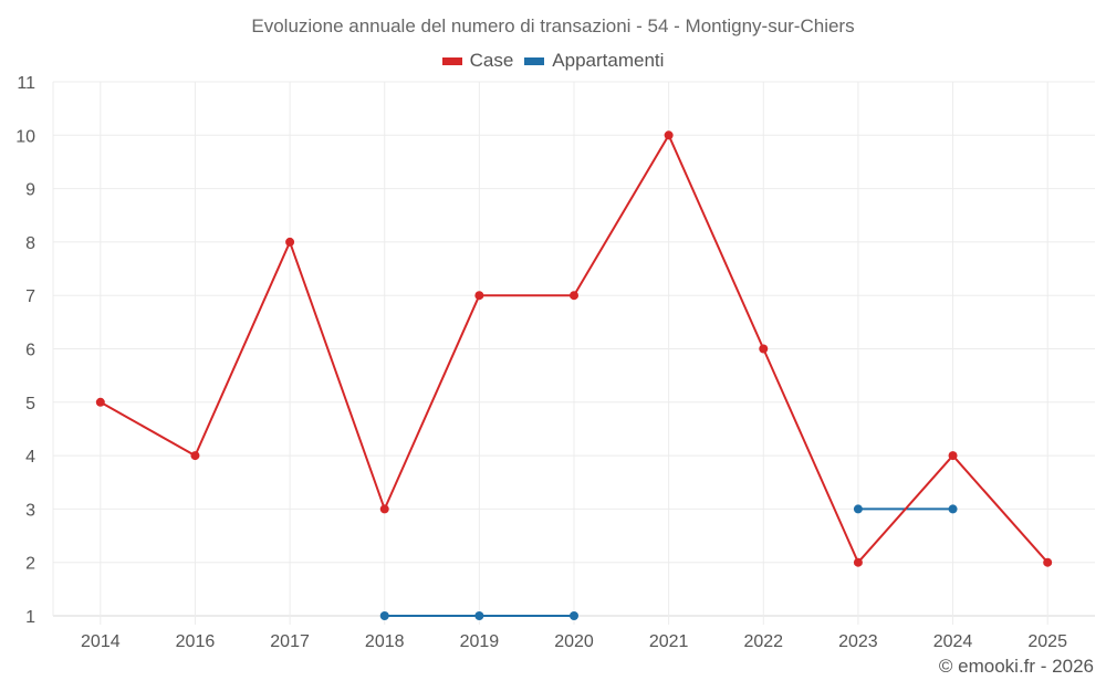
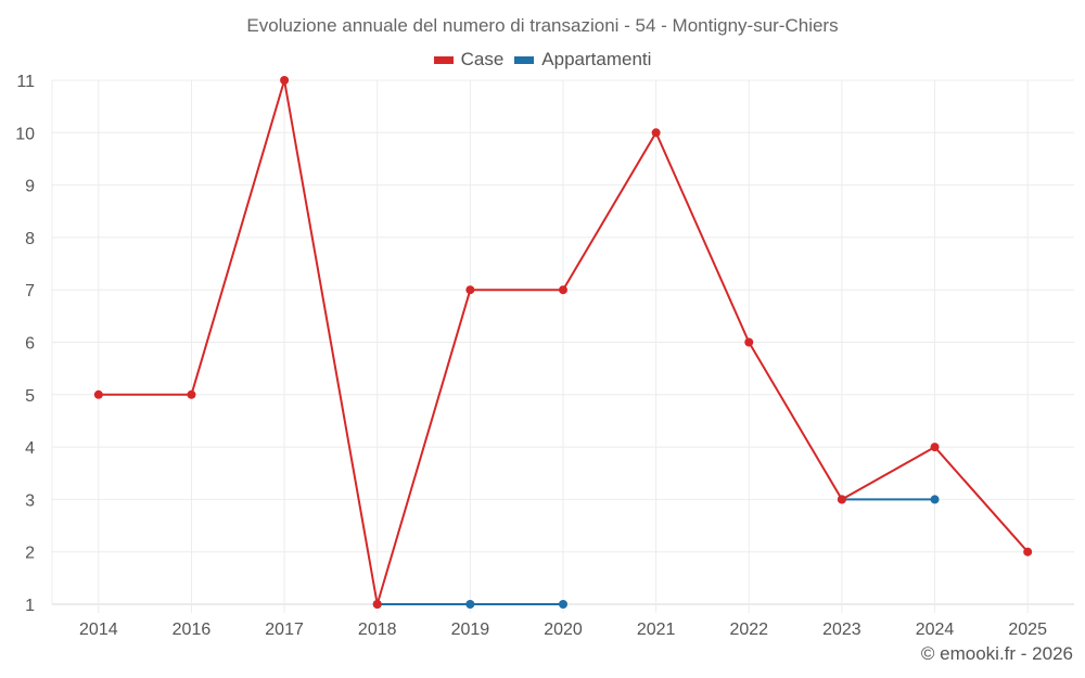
Case/2016: 4 -> 5
Case/2017: 8 -> 11
Case/2018: 3 -> 1
Case/2023: 2 -> 3
